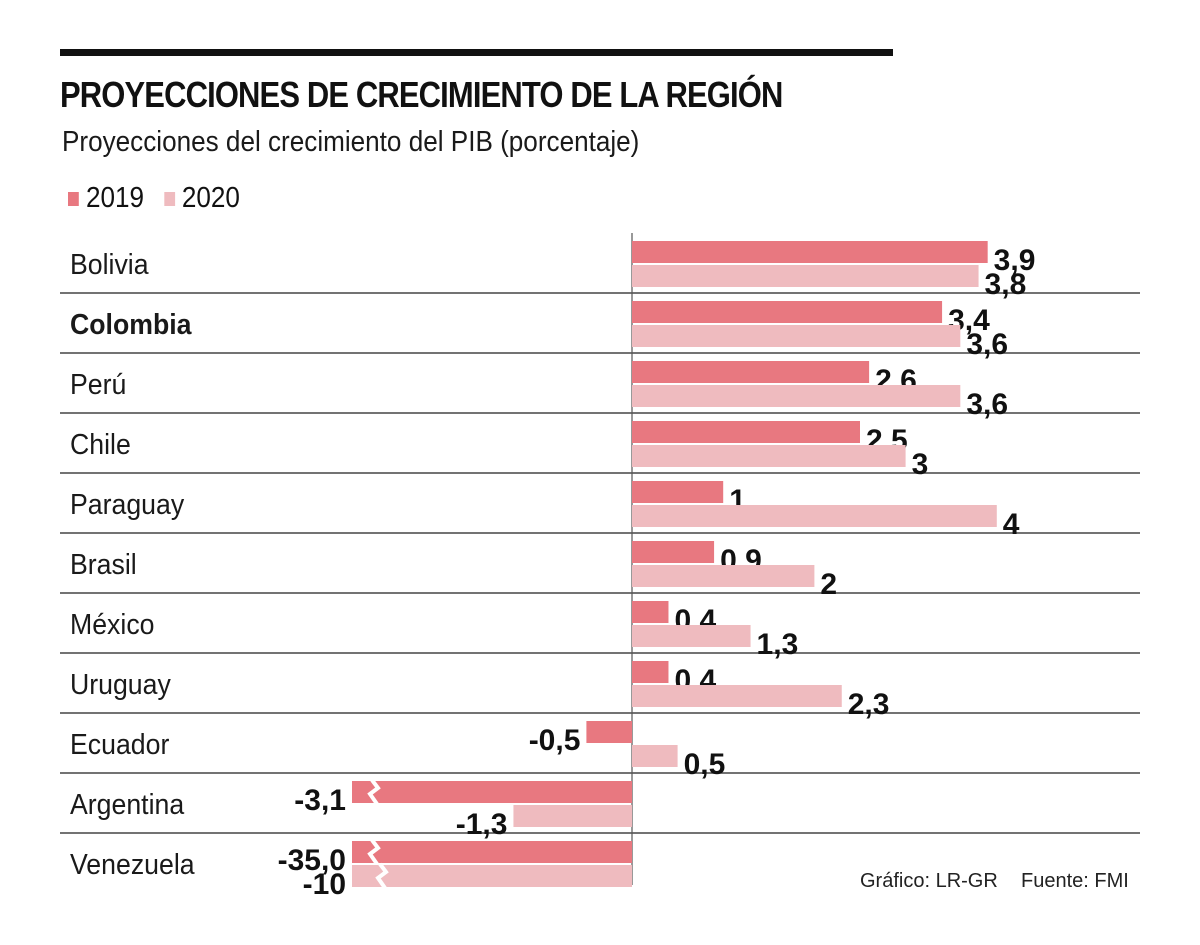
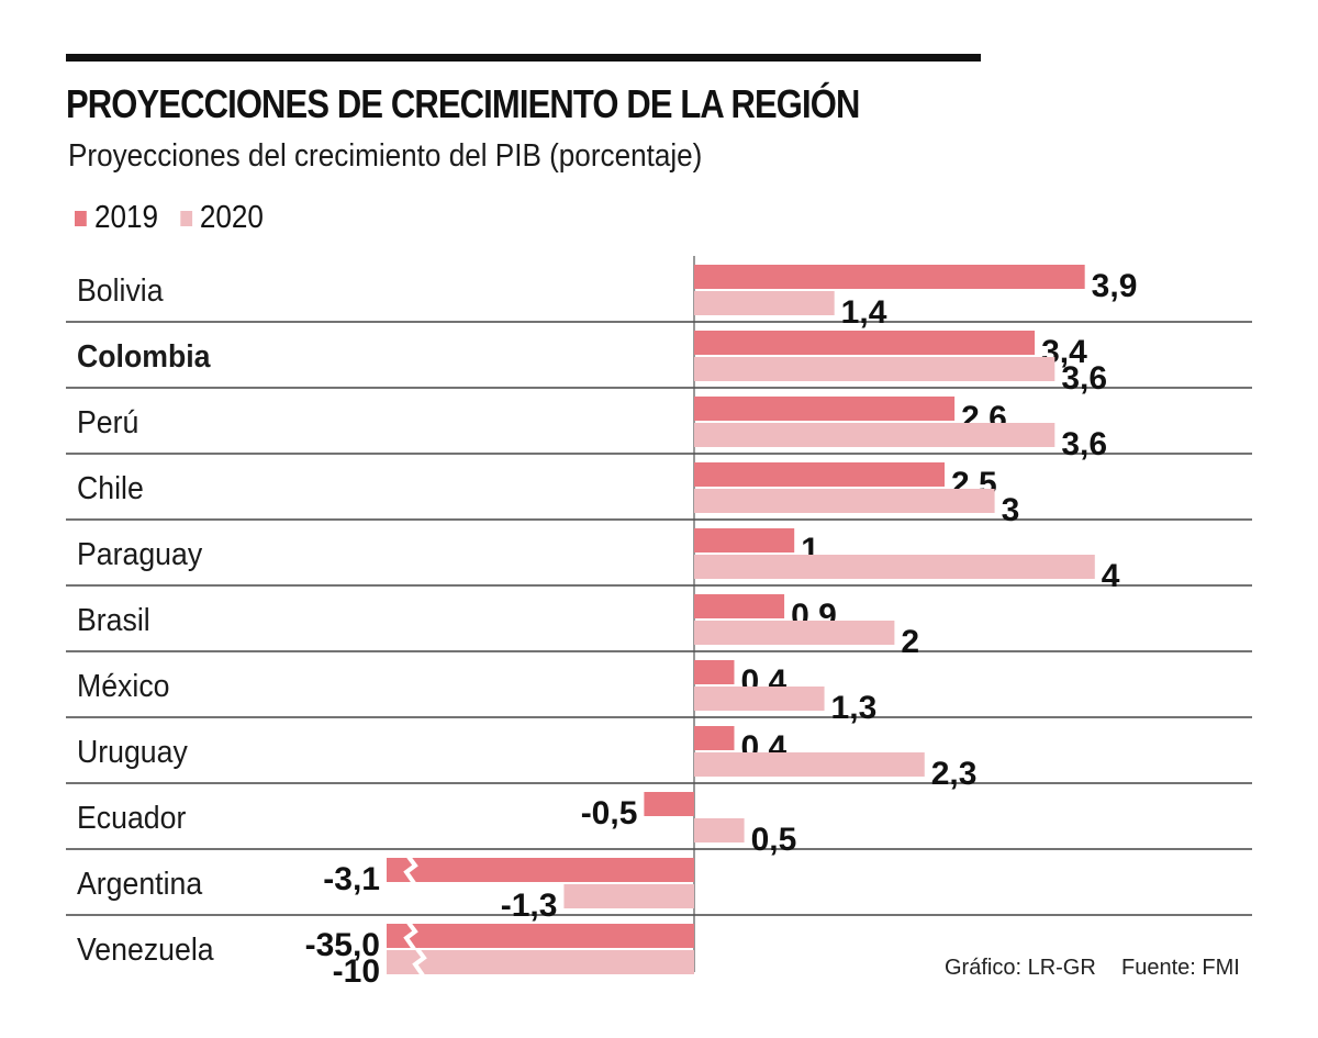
2020/Bolivia: 3,8 -> 1,4
